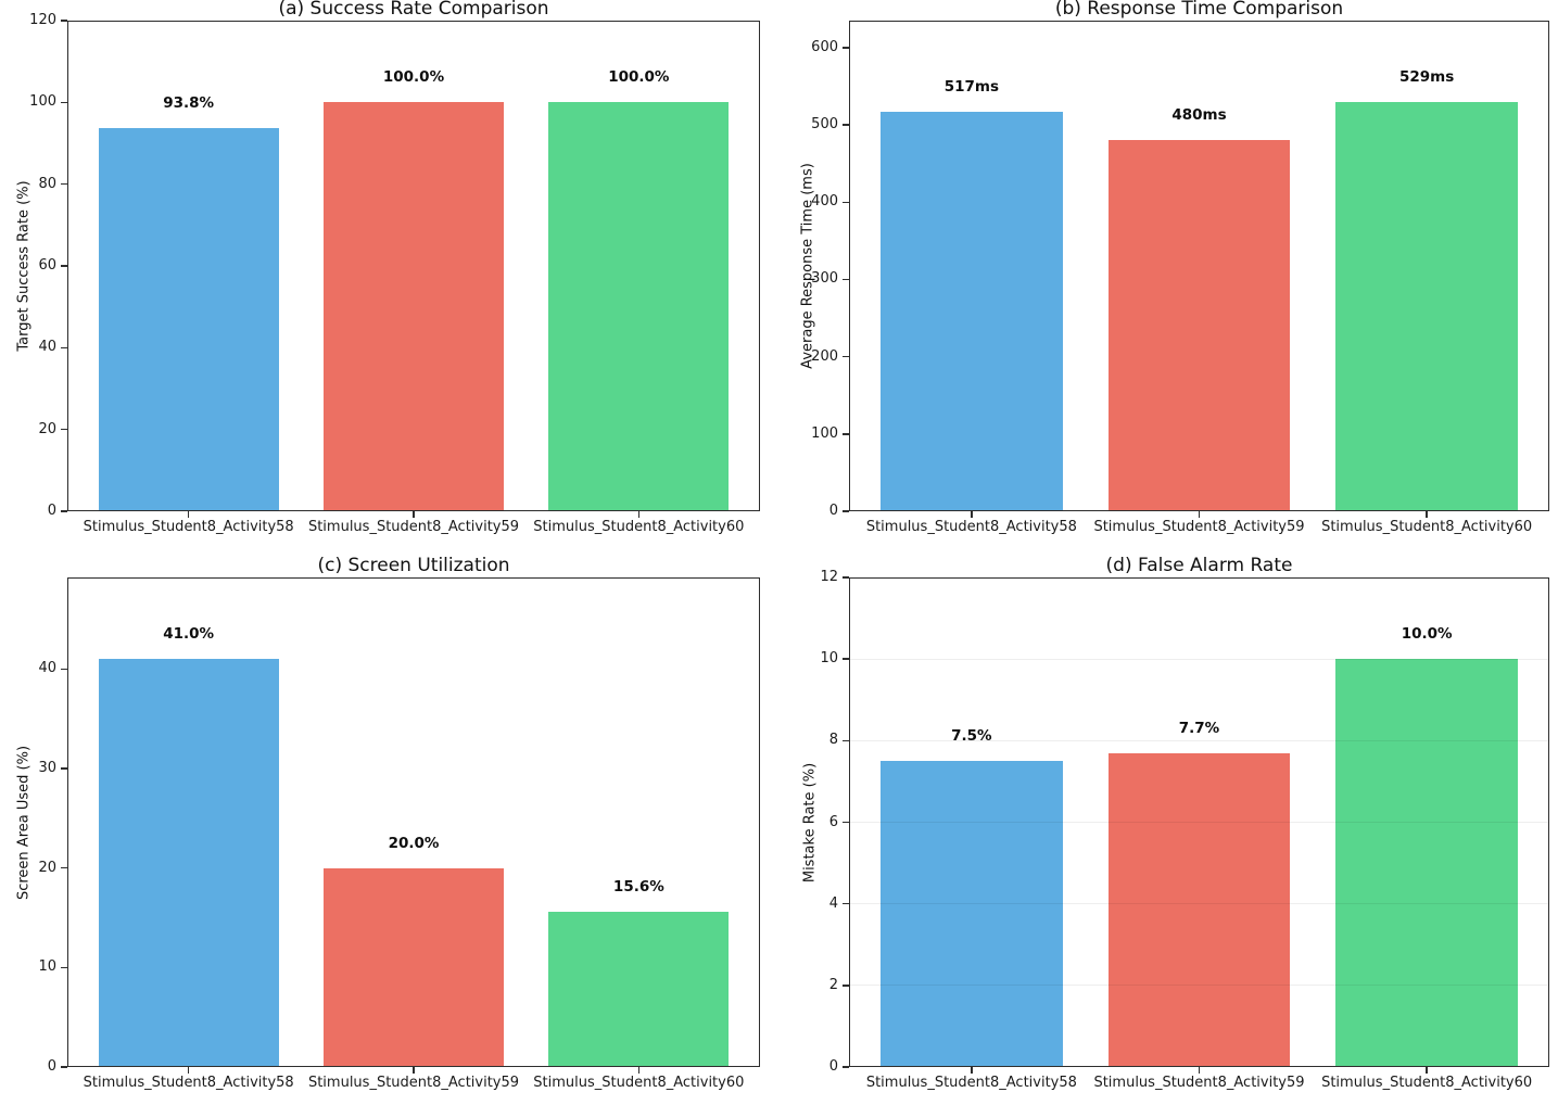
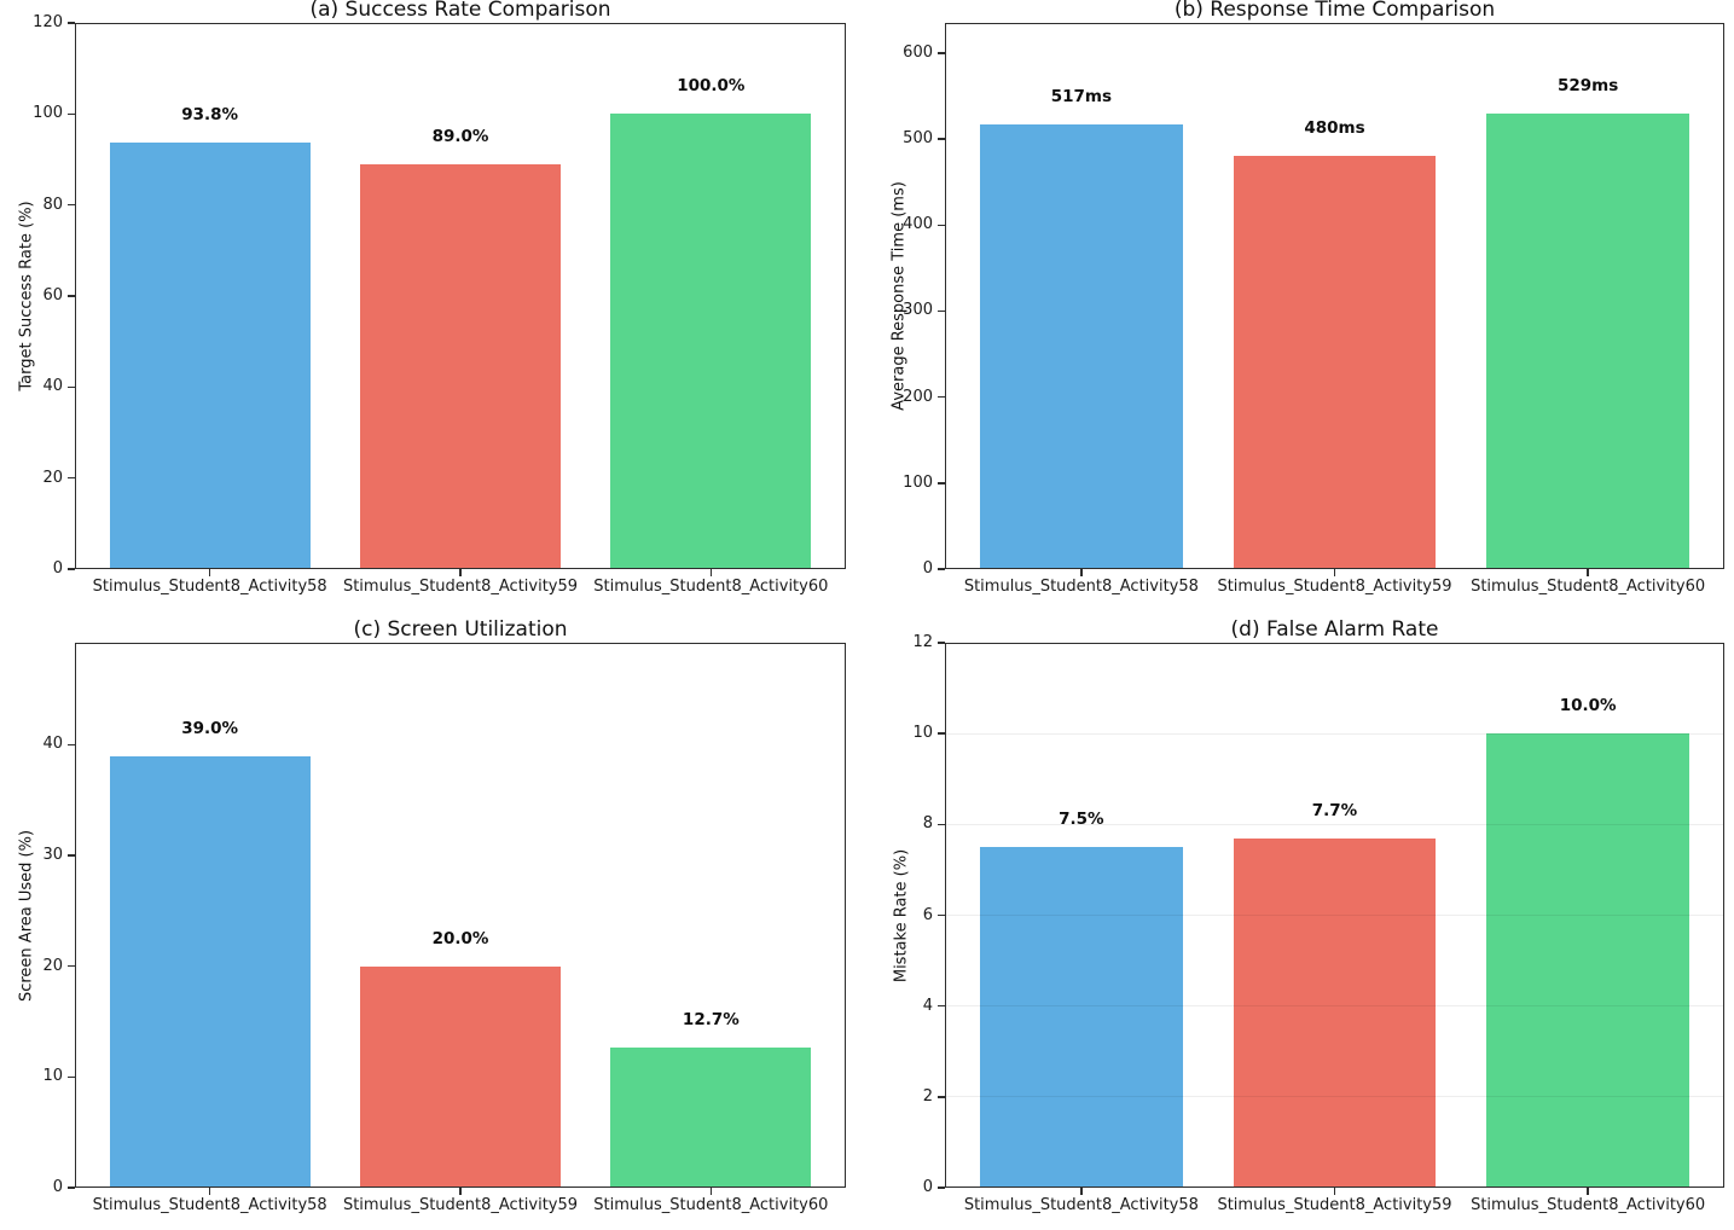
(a) Success Rate Comparison/Stimulus_Student8_Activity59: 100.0% -> 89.0%
(c) Screen Utilization/Stimulus_Student8_Activity58: 41.0% -> 39.0%
(c) Screen Utilization/Stimulus_Student8_Activity60: 15.6% -> 12.7%
